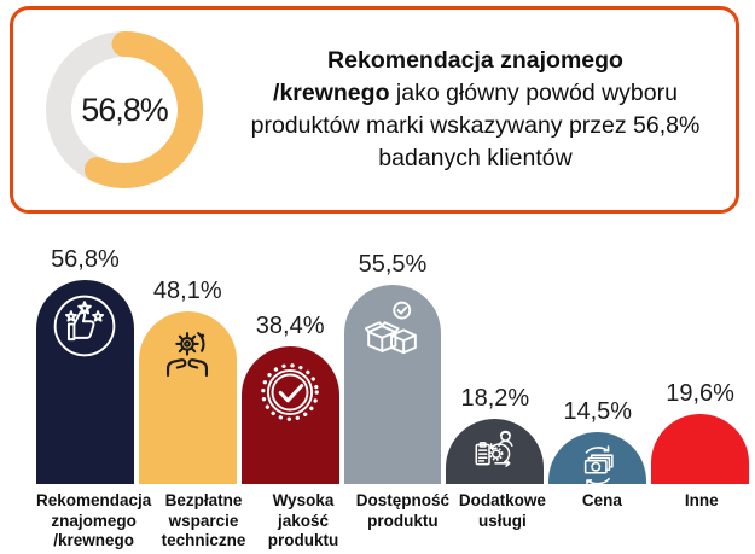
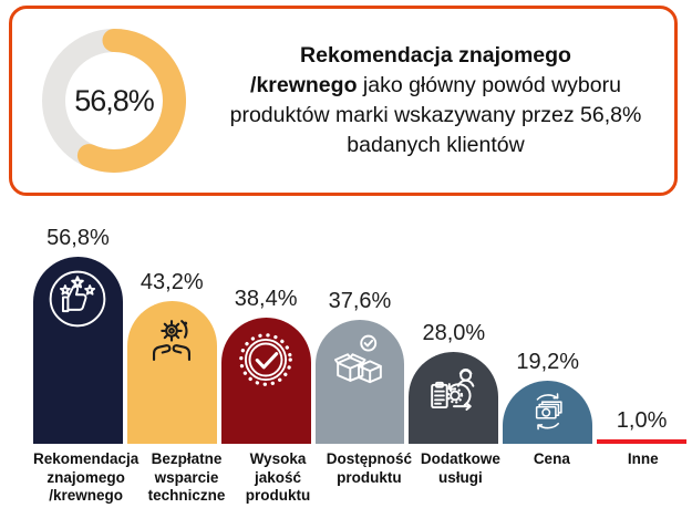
Bezpłatne wsparcie techniczne: 48,1% -> 43,2%
Dostępność produktu: 55,5% -> 37,6%
Dodatkowe usługi: 18,2% -> 28,0%
Cena: 14,5% -> 19,2%
Inne: 19,6% -> 1,0%
